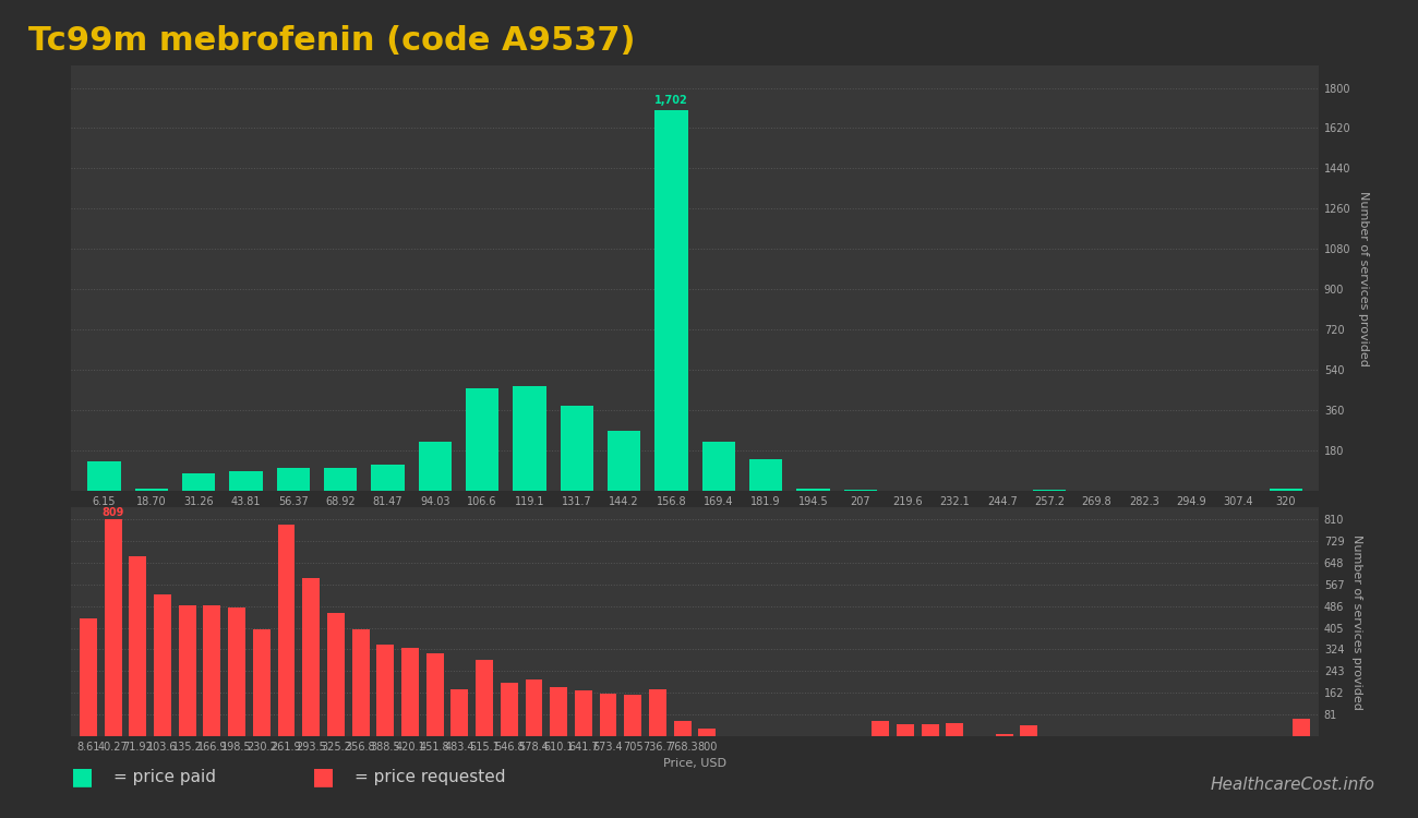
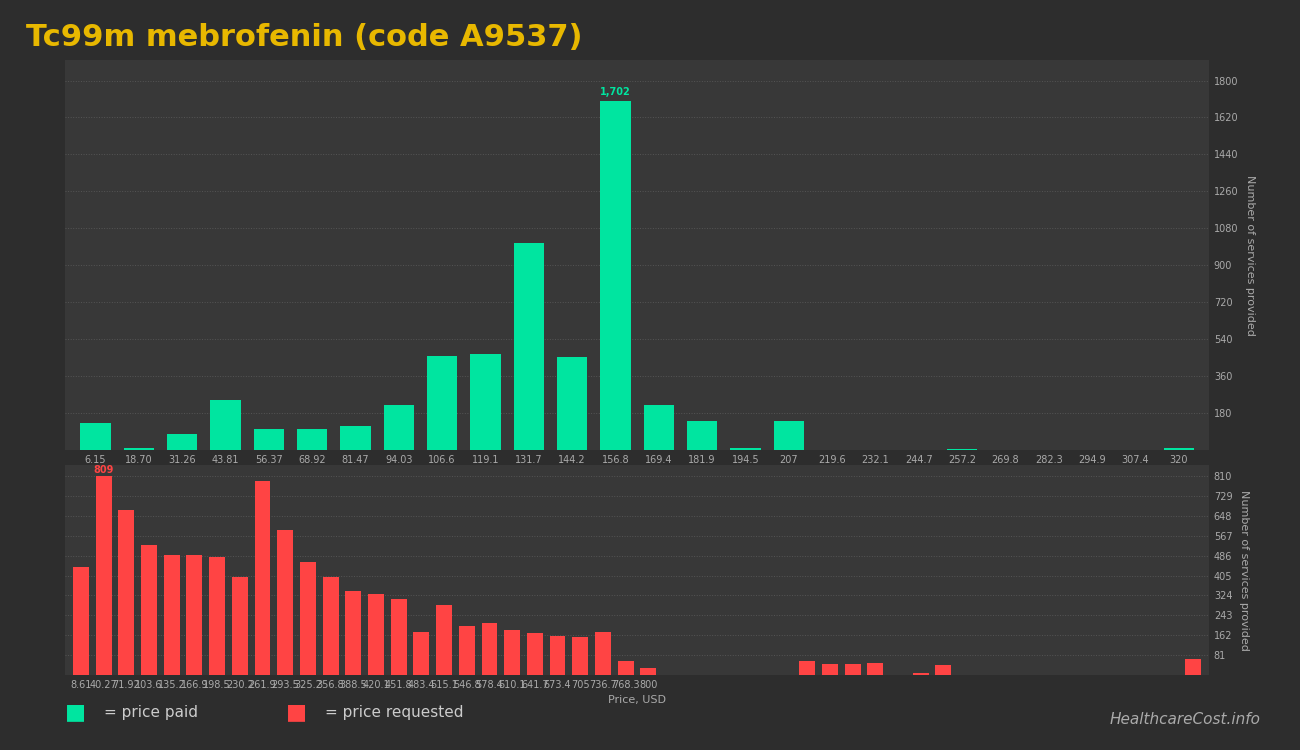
43.81: 90 -> 245
131.7: 380 -> 1010
144.2: 270 -> 455
207: 3 -> 140
